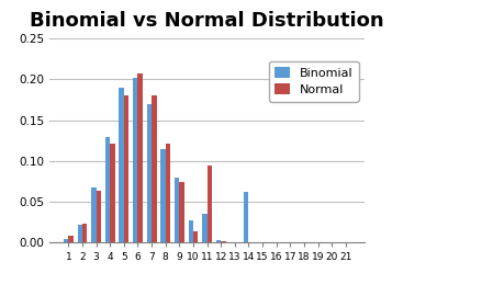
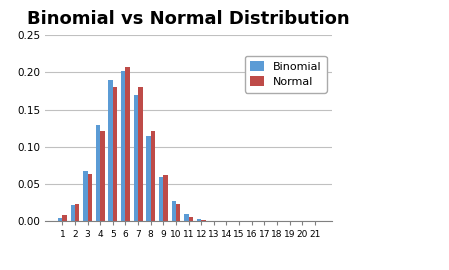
Binomial/9: 0.080 -> 0.060
Normal/9: 0.074 -> 0.062
Normal/10: 0.014 -> 0.024
Binomial/11: 0.036 -> 0.010
Normal/11: 0.094 -> 0.006
Binomial/14: 0.062 -> 0.000
